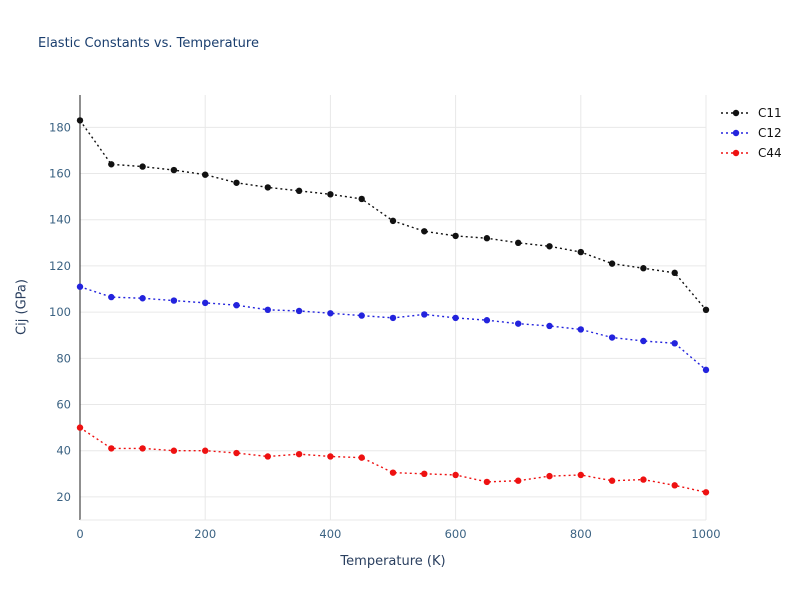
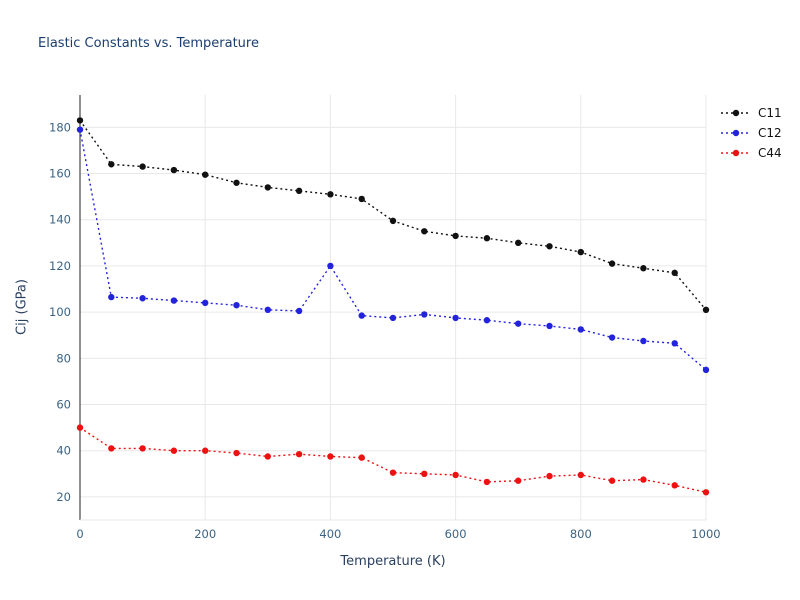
C12/0: 111 -> 179
C12/400: 100 -> 120
